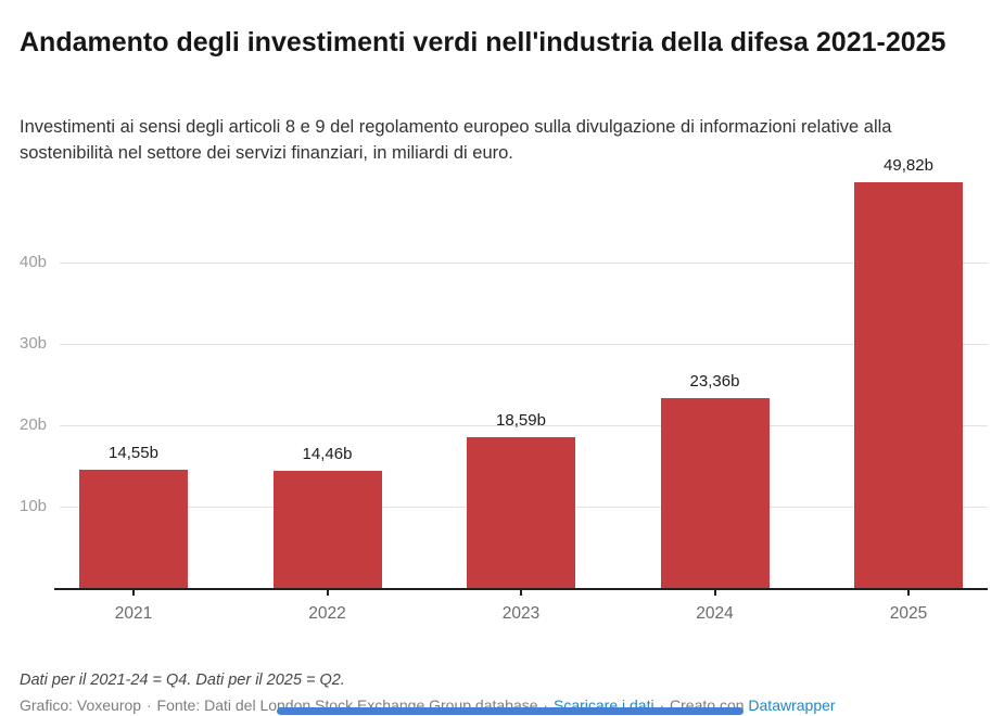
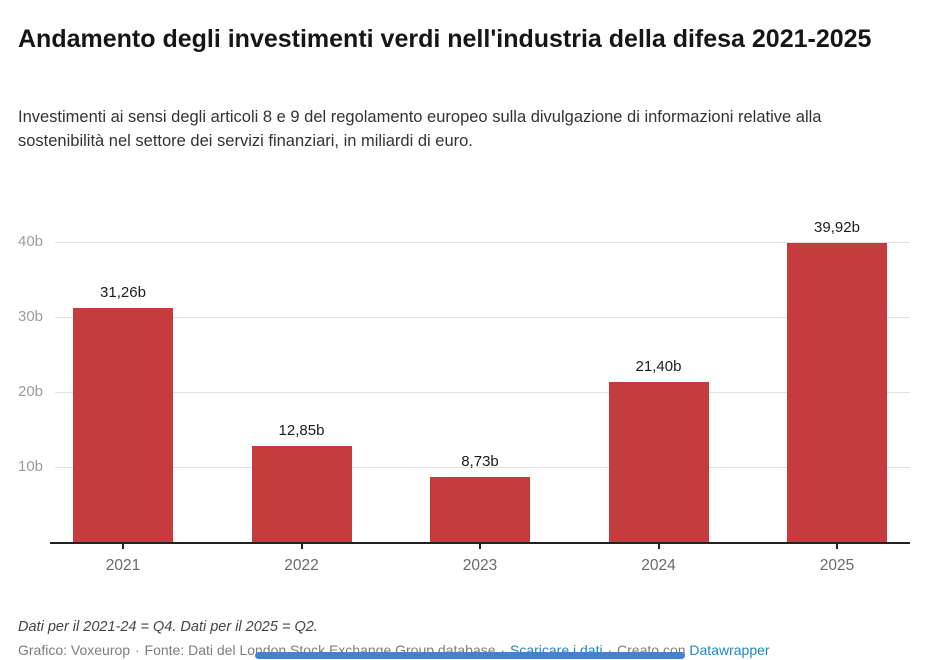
2021: 14,55b -> 31,26b
2022: 14,46b -> 12,85b
2023: 18,59b -> 8,73b
2024: 23,36b -> 21,40b
2025: 49,82b -> 39,92b
